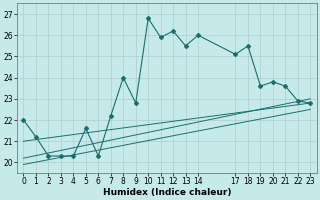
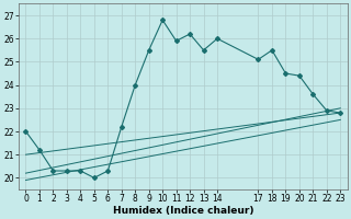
5: 21.6 -> 20.0
9: 22.8 -> 25.5
19: 23.6 -> 24.5
20: 23.8 -> 24.4
